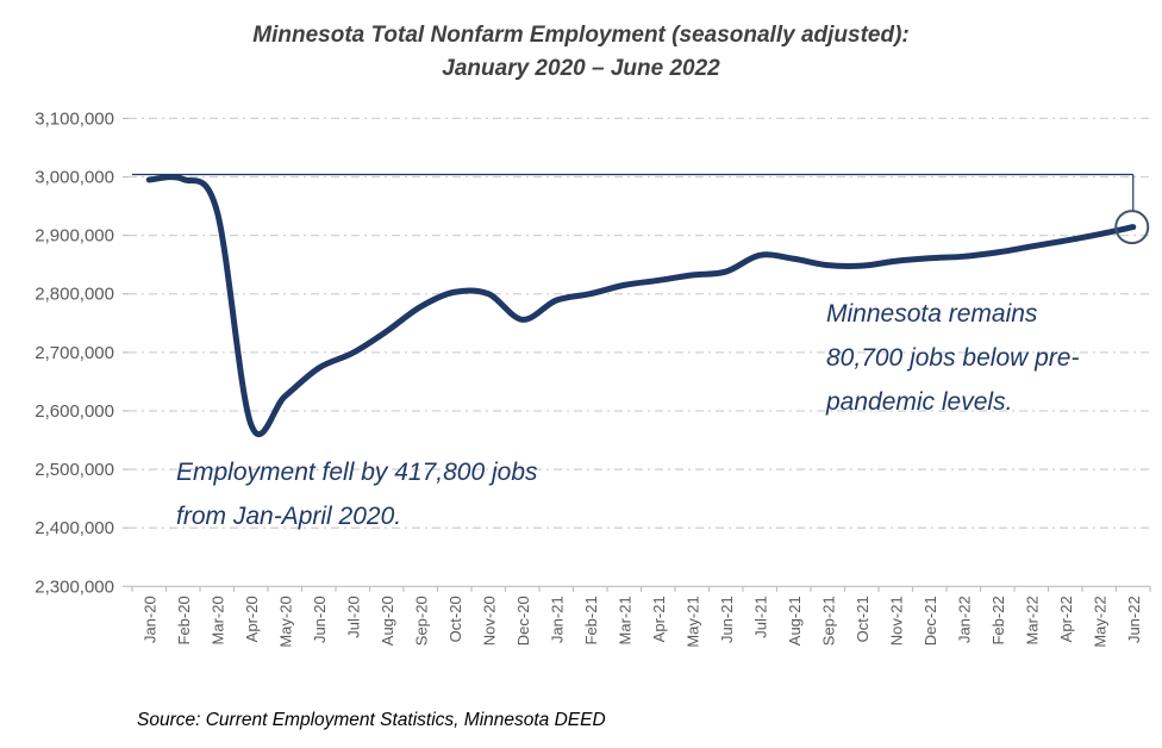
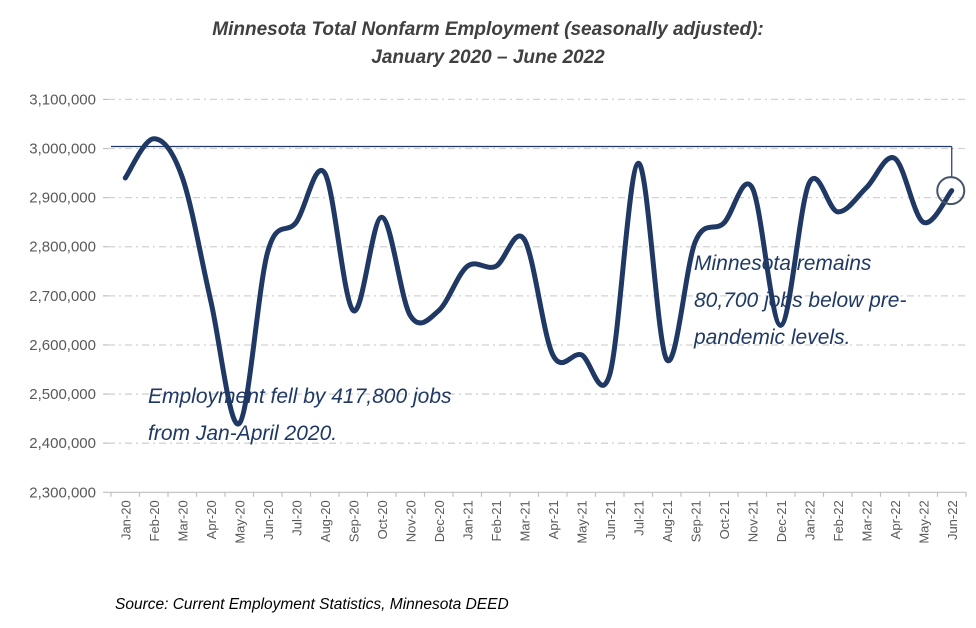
Jan-20: 3000000 -> 2940000
Feb-20: 3000000 -> 3020000
Apr-20: 2580000 -> 2690000
May-20: 2620000 -> 2440000
Jun-20: 2670000 -> 2790000
Jul-20: 2700000 -> 2850000
Aug-20: 2740000 -> 2950000
Sep-20: 2780000 -> 2670000
Oct-20: 2800000 -> 2860000
Nov-20: 2800000 -> 2660000
Dec-20: 2760000 -> 2670000
Jan-21: 2790000 -> 2760000
Feb-21: 2800000 -> 2760000
Apr-21: 2820000 -> 2580000
May-21: 2830000 -> 2580000
Jun-21: 2840000 -> 2540000
Jul-21: 2870000 -> 2970000
Aug-21: 2860000 -> 2570000
Sep-21: 2850000 -> 2810000
Nov-21: 2860000 -> 2920000
Dec-21: 2860000 -> 2640000
Jan-22: 2860000 -> 2930000
Mar-22: 2880000 -> 2920000
Apr-22: 2890000 -> 2980000
May-22: 2900000 -> 2850000
